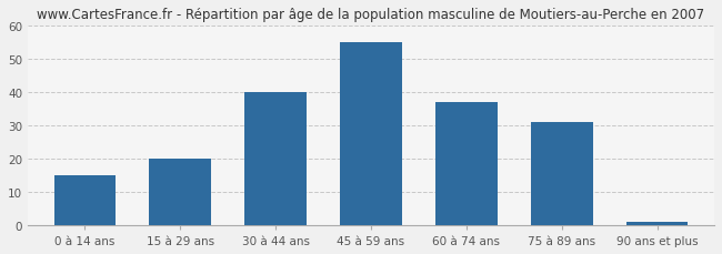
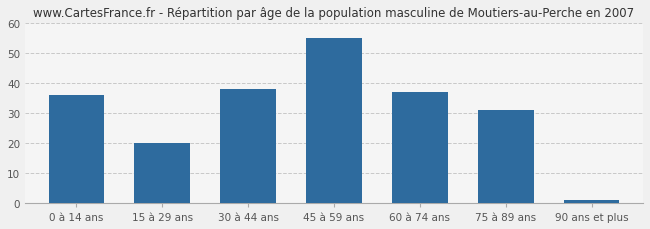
0 à 14 ans: 15 -> 36
30 à 44 ans: 40 -> 38
